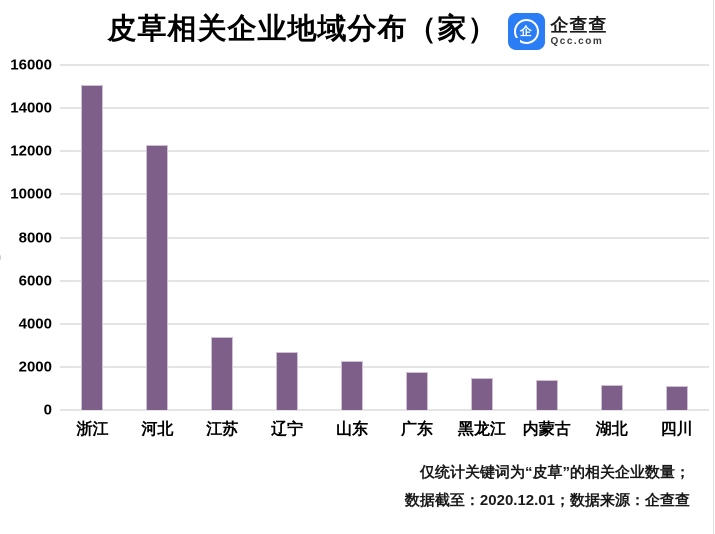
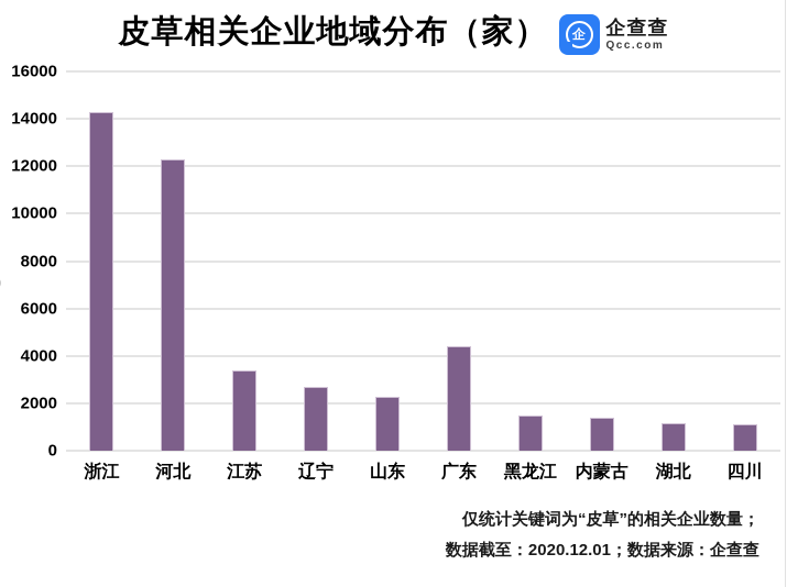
浙江: 15000 -> 14300
广东: 1800 -> 4400
